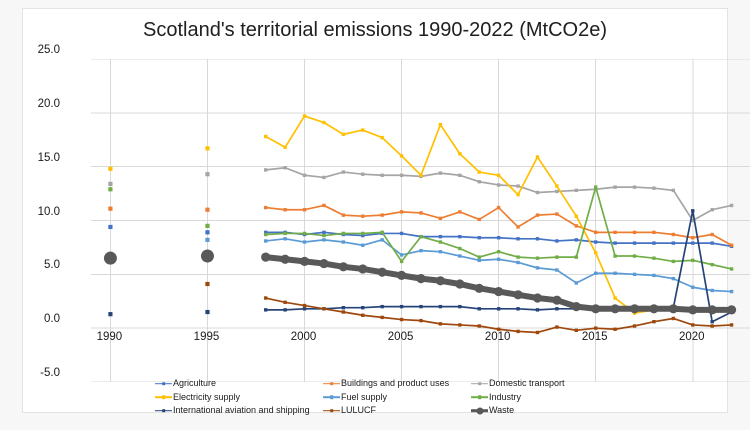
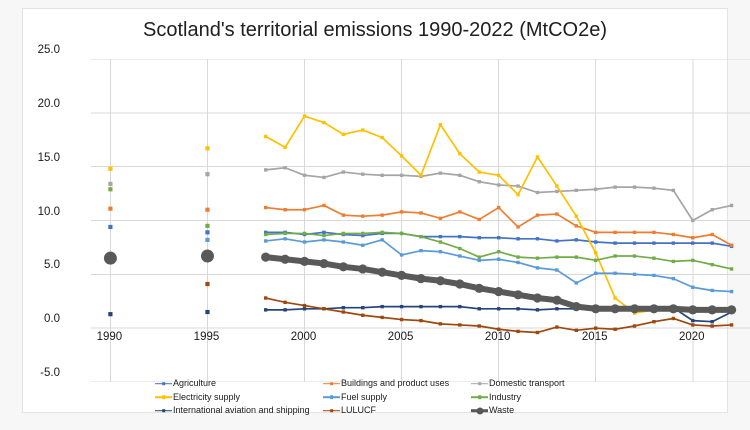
Industry/2005: 6.2 -> 8.8
Industry/2015: 13.1 -> 6.3
International aviation and shipping/2020: 10.9 -> 0.7
